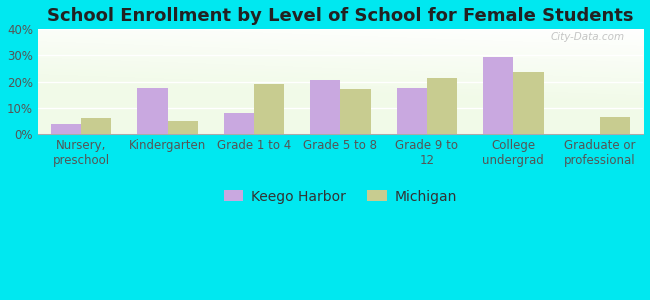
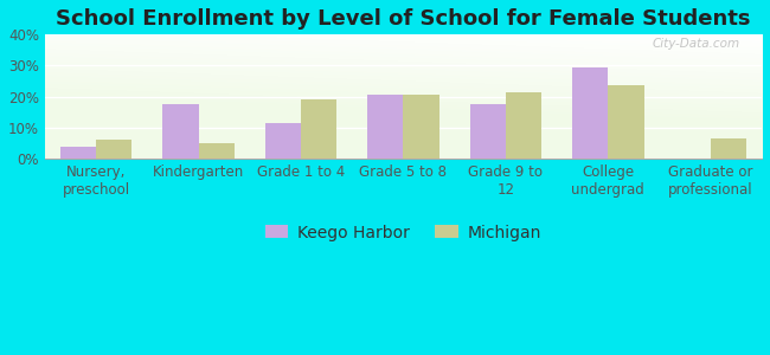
Keego Harbor/Grade 1 to 4: 8.0% -> 11.5%
Michigan/Grade 5 to 8: 17.0% -> 20.5%
